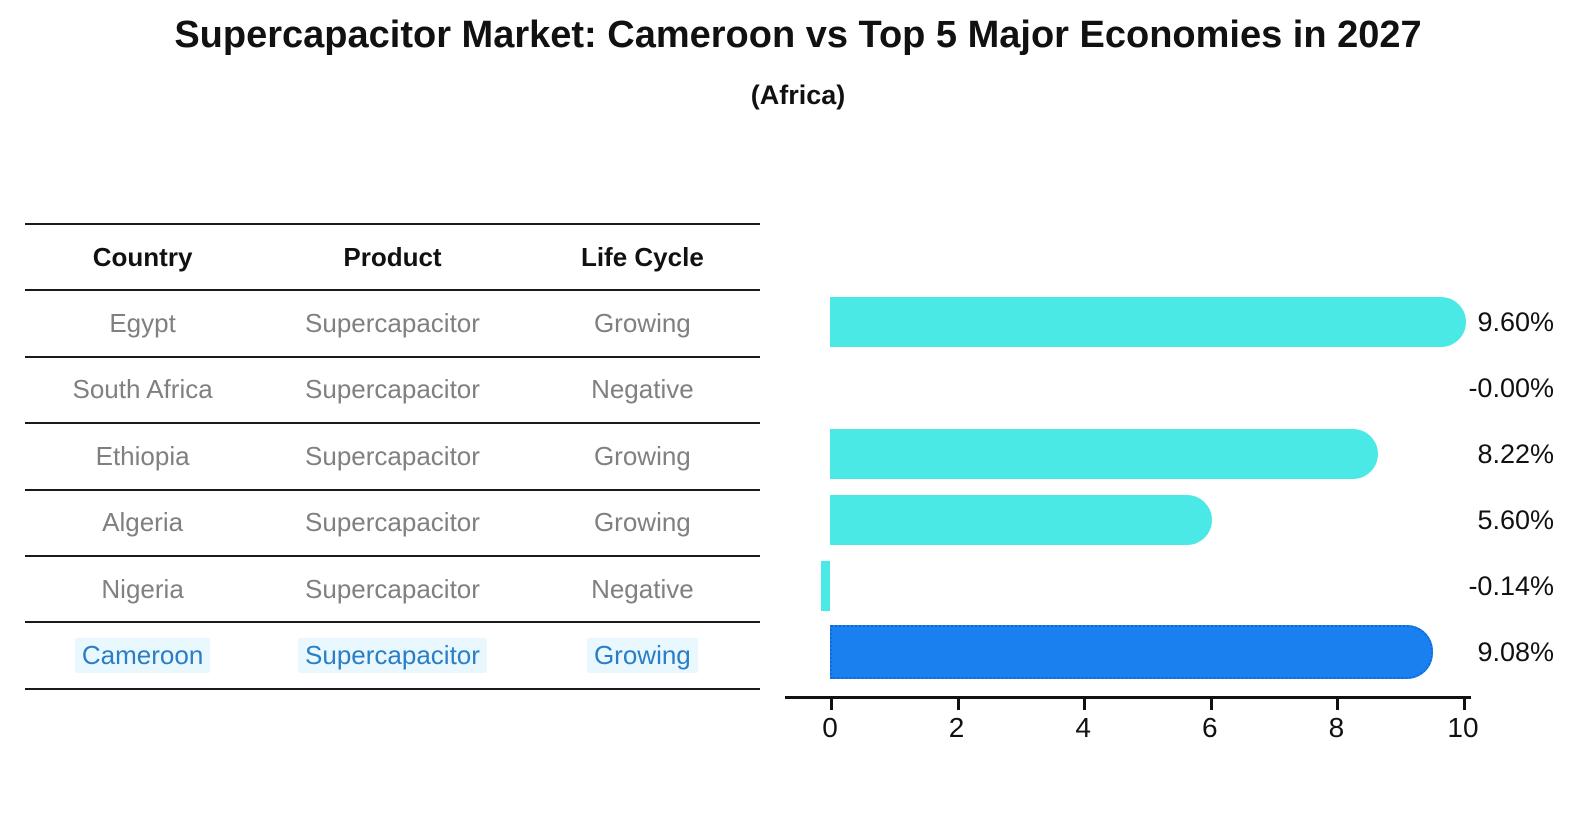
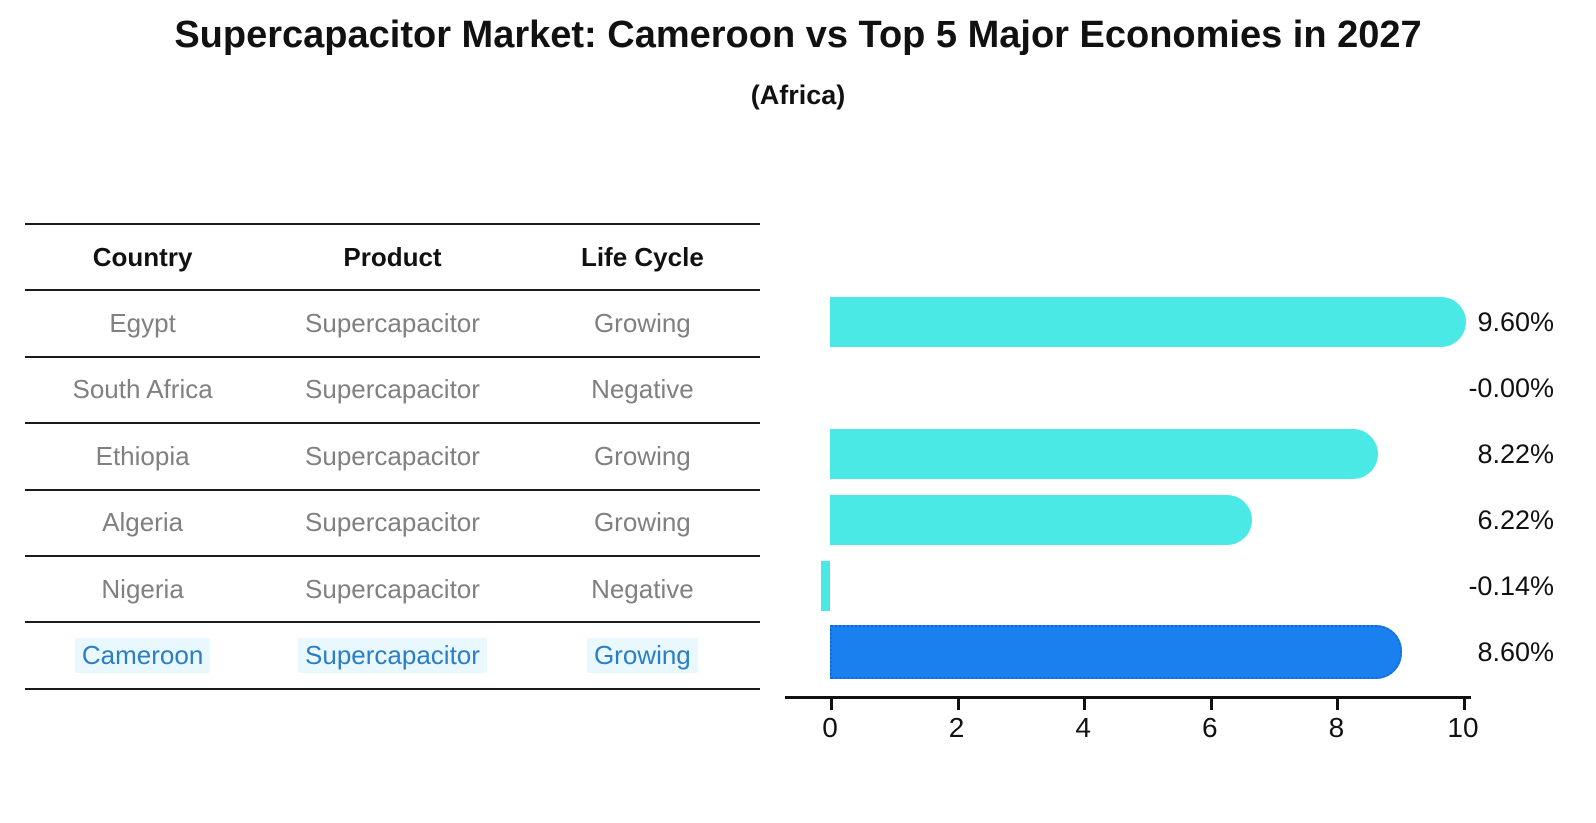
Algeria: 5.60% -> 6.22%
Cameroon: 9.08% -> 8.60%
